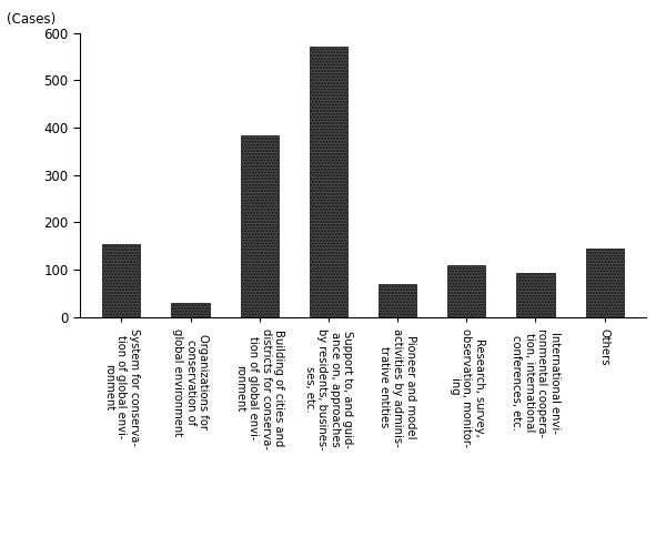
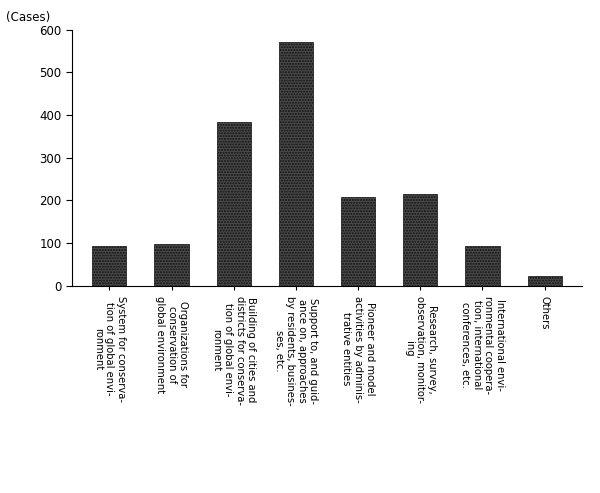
System for conserva- tion of global envi- ronment: 155 -> 93
Organizations for conservation of global environment: 30 -> 97
Pioneer and model activities by adminis- trative entities: 70 -> 207
Research, survey, observation, monitor- ing: 110 -> 215
Others: 145 -> 23
